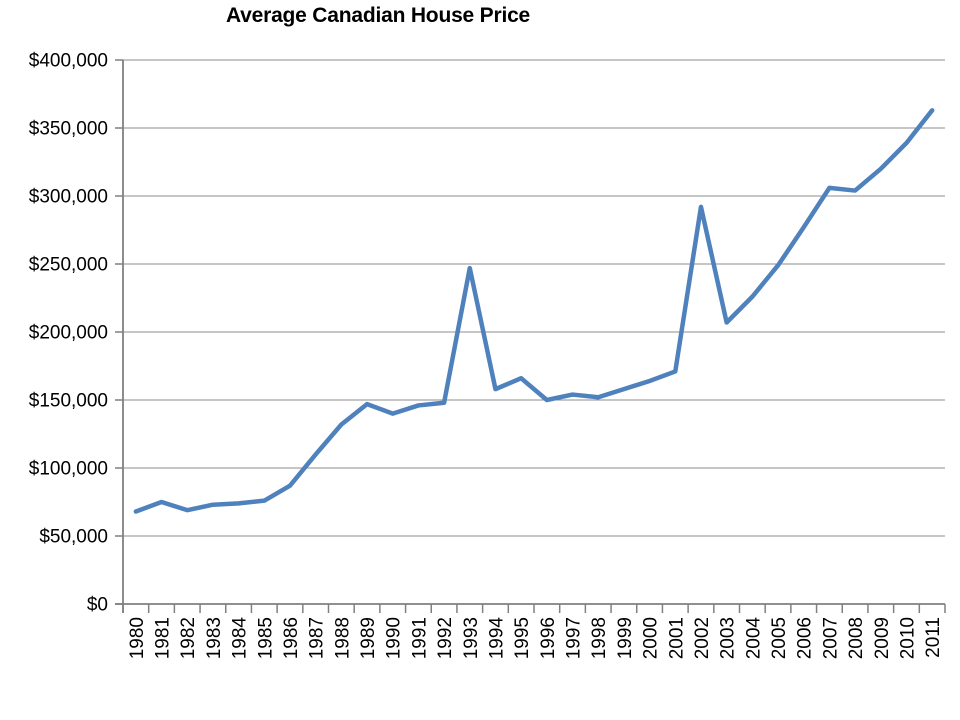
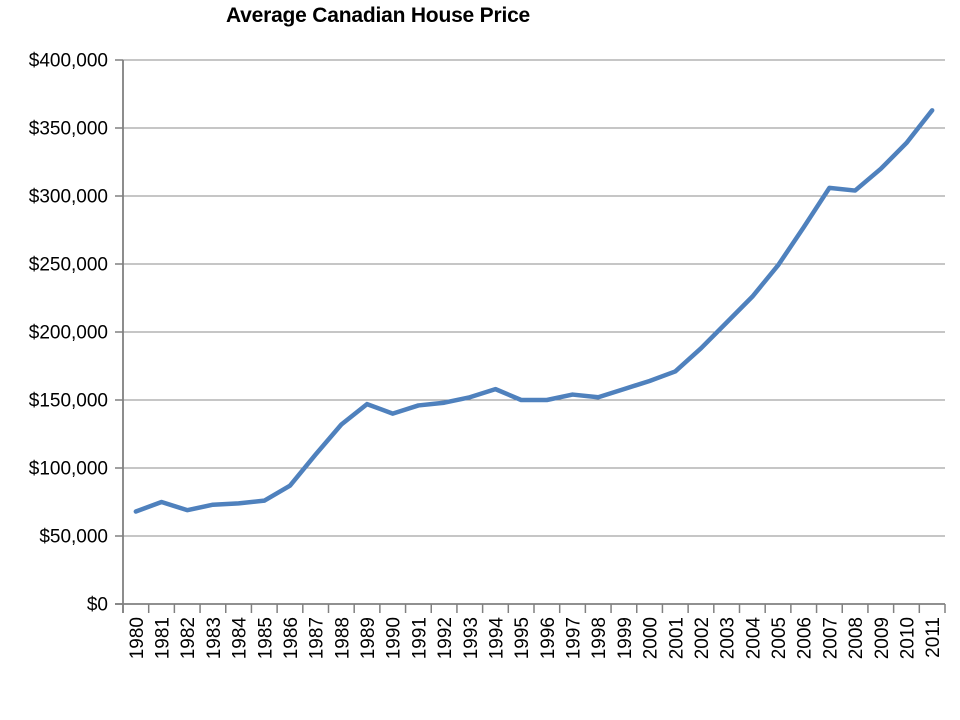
1993: $247000 -> $152000
1995: $166000 -> $150000
2002: $292000 -> $188000
